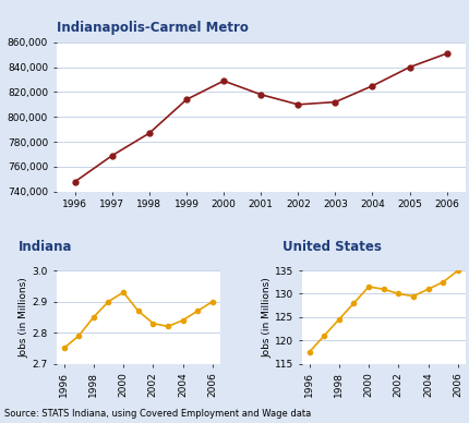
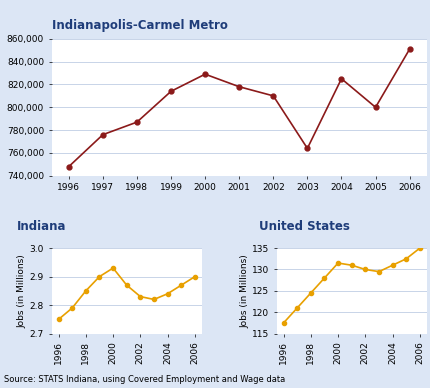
1997: 769,000 -> 776,000
2003: 812,000 -> 764,000
2005: 840,000 -> 800,000
